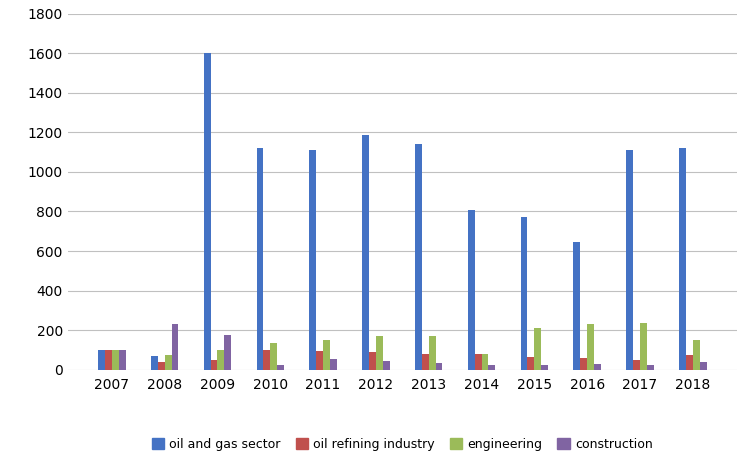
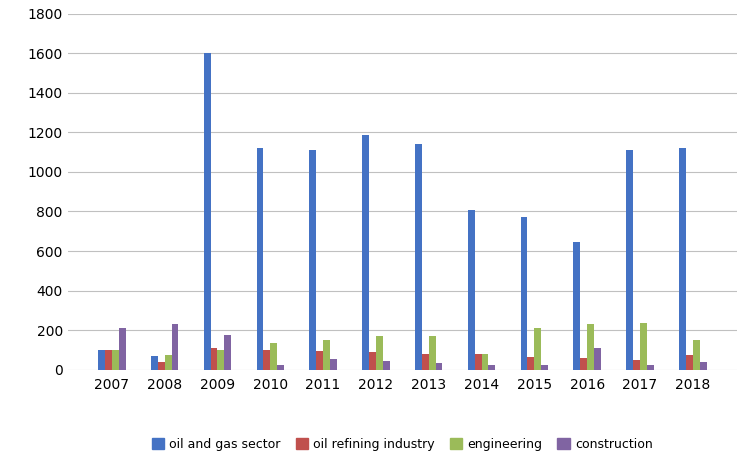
construction/2007: 100 -> 210
oil refining industry/2009: 50 -> 110
construction/2016: 30 -> 110
